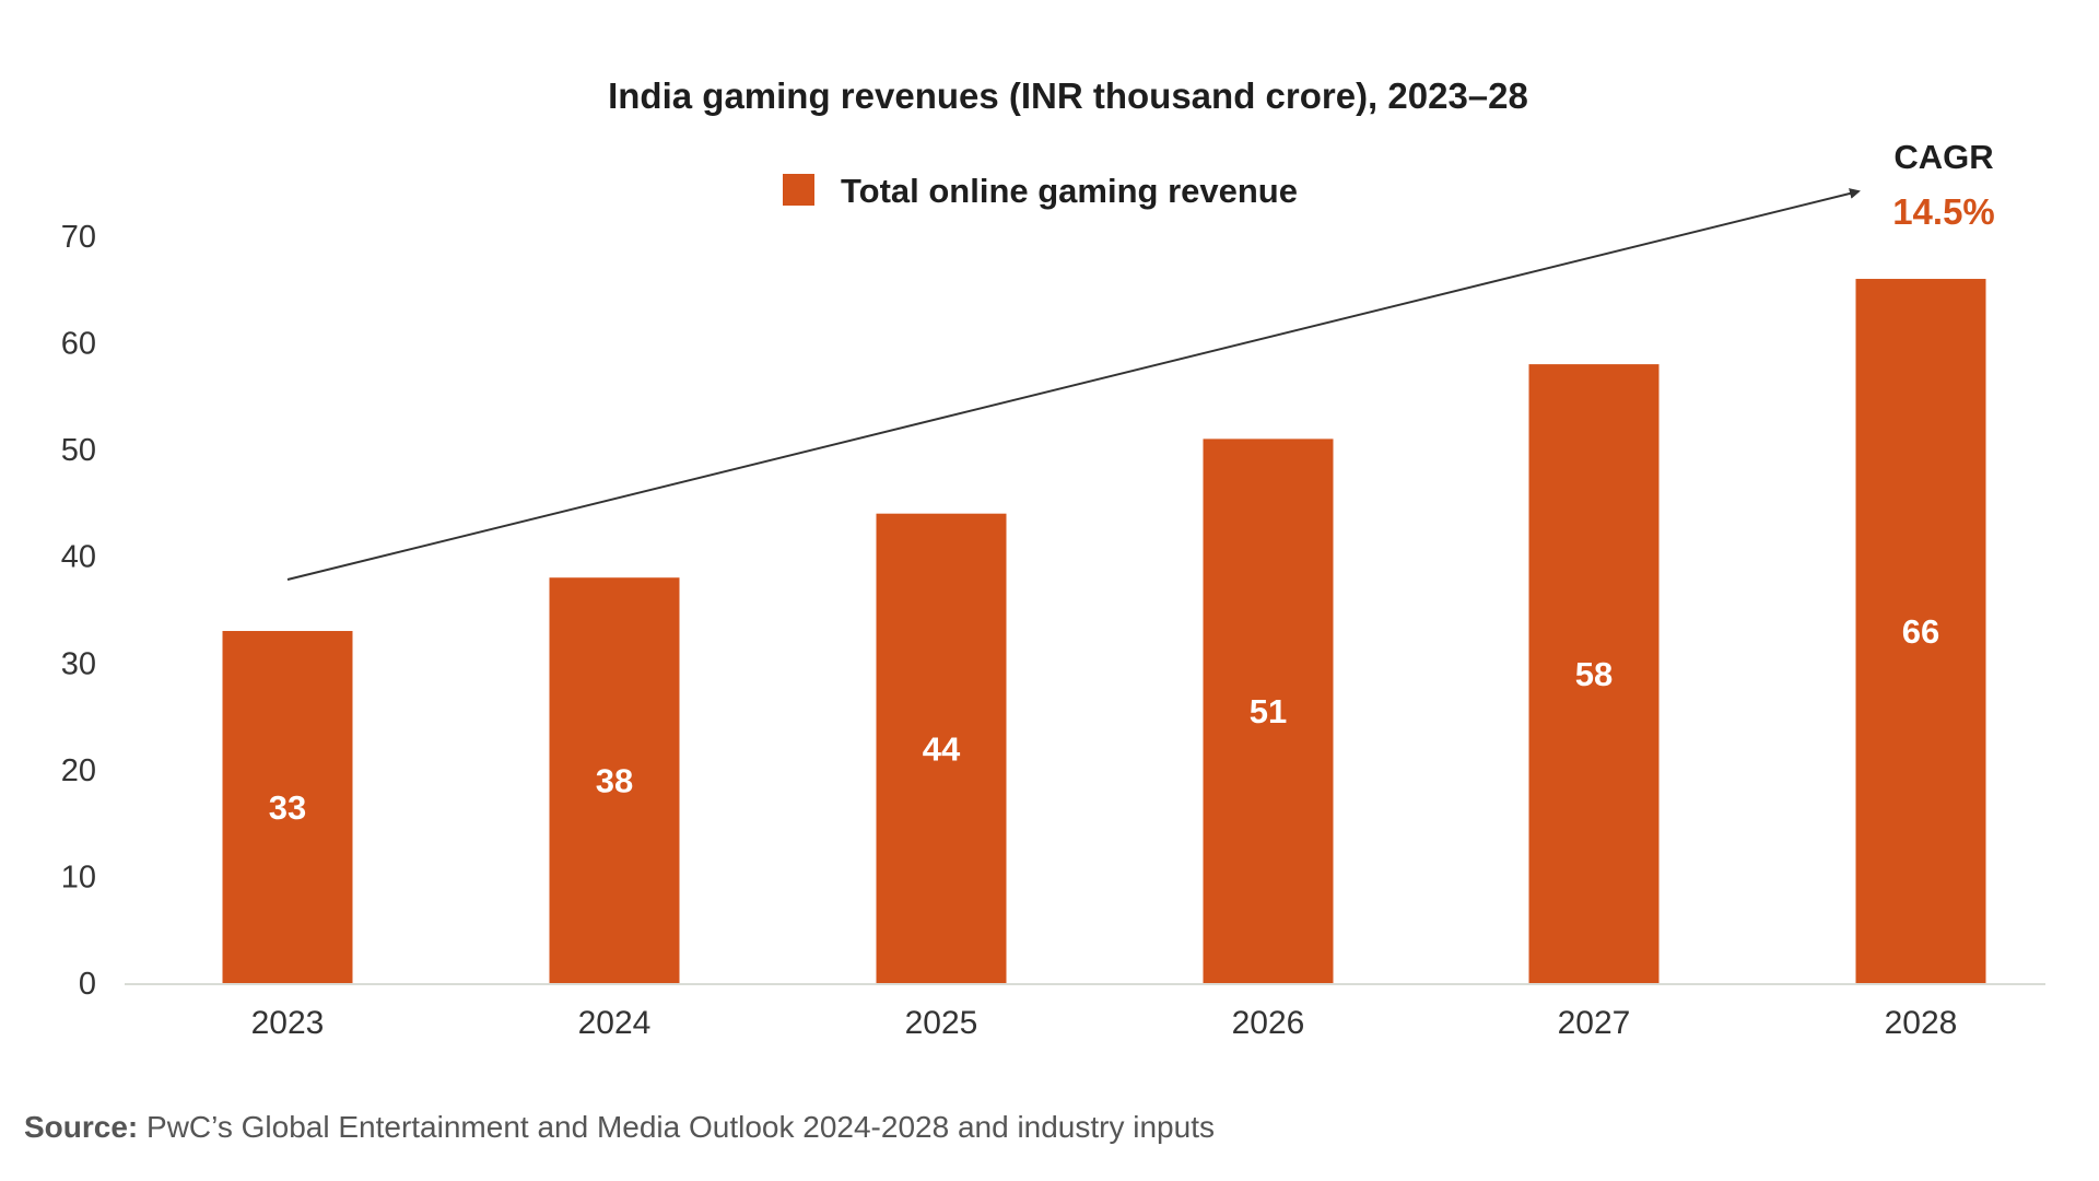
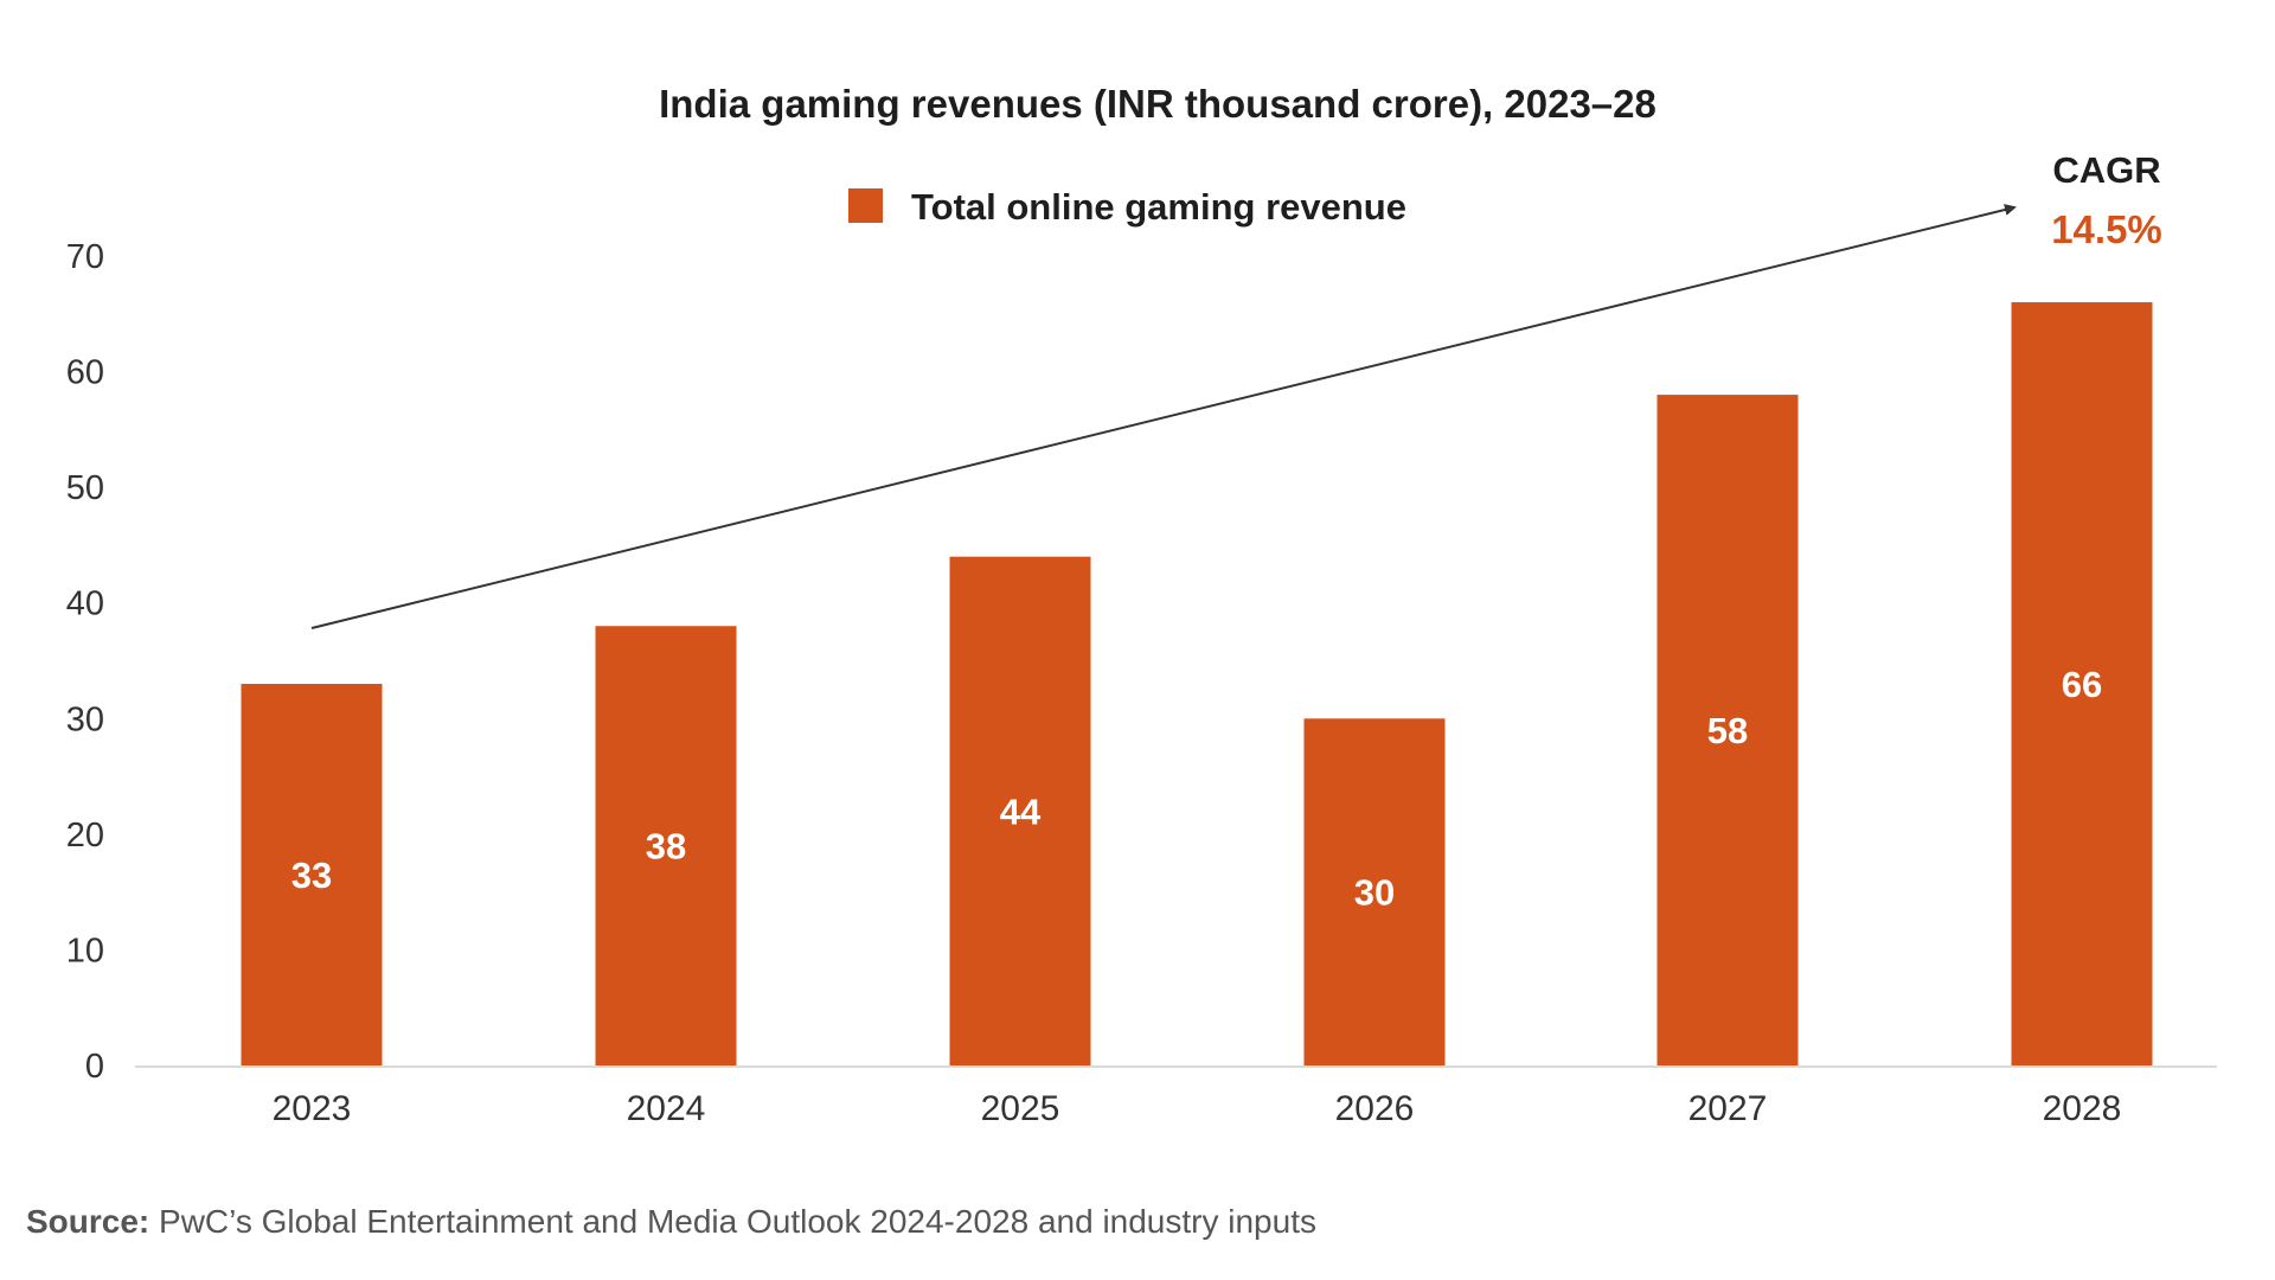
2026: 51 -> 30
